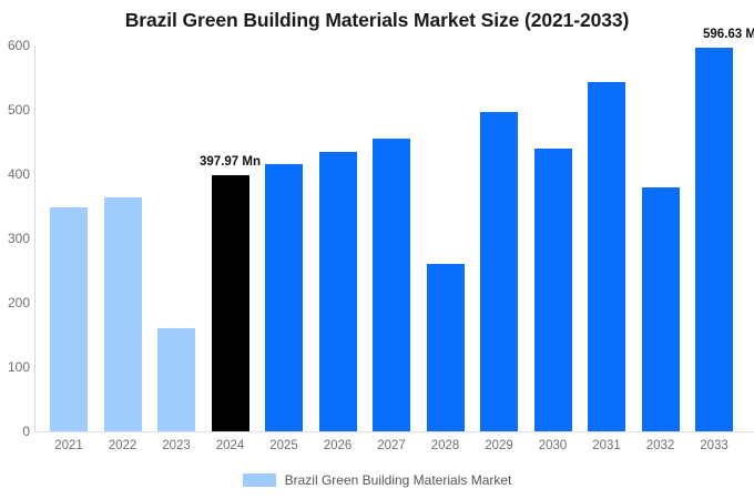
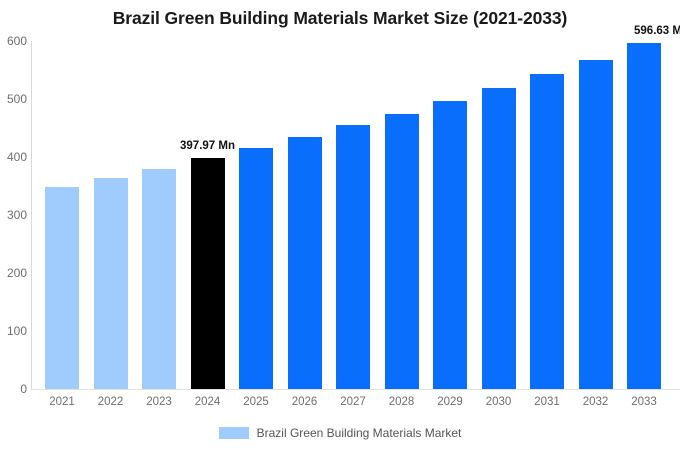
2023: 160 -> 380
2028: 260 -> 470
2030: 440 -> 520
2032: 380 -> 570
